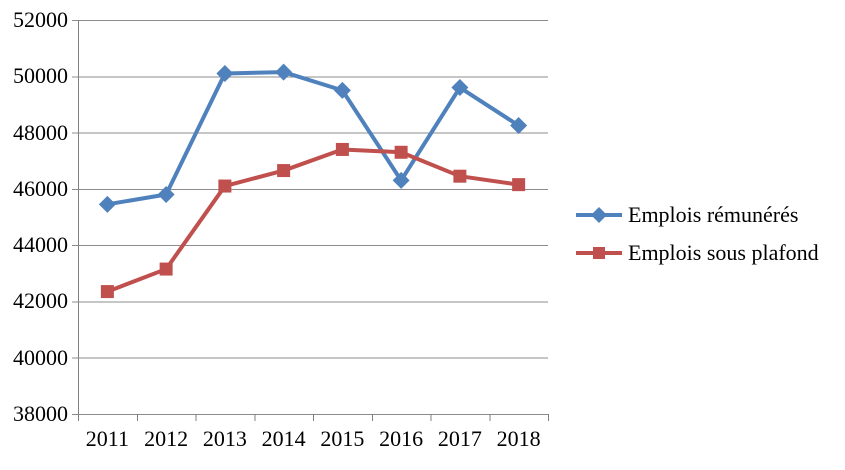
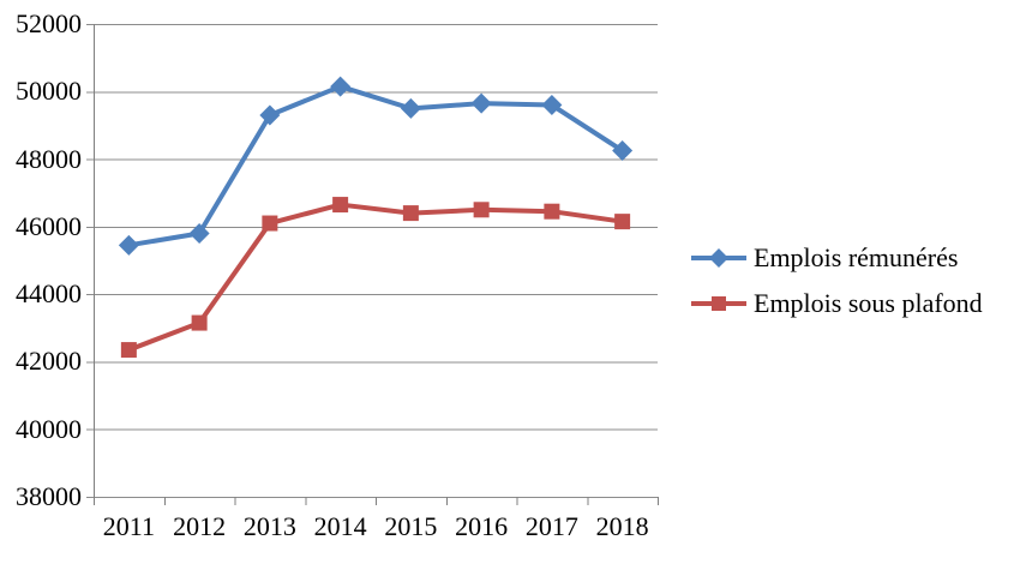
Emplois rémunérés/2013: 50100 -> 49300
Emplois sous plafond/2015: 47400 -> 46400
Emplois rémunérés/2016: 46300 -> 49600
Emplois sous plafond/2016: 47300 -> 46500
